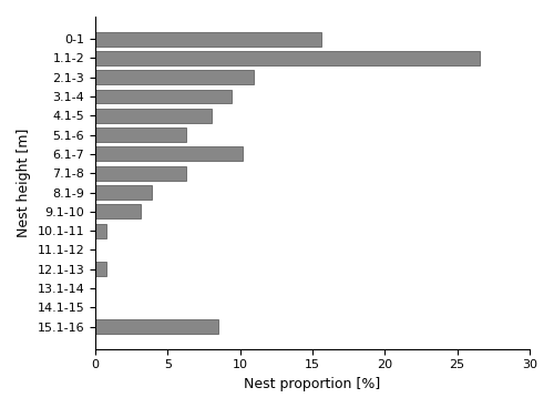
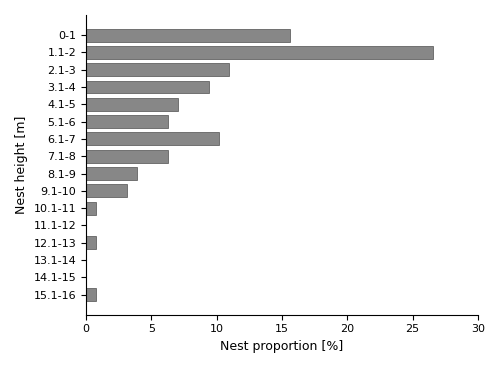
4.1-5: 8.0 -> 7.0
15.1-16: 8.5 -> 0.8
